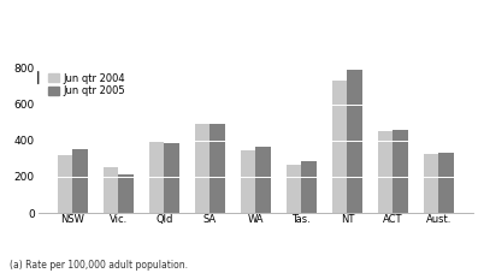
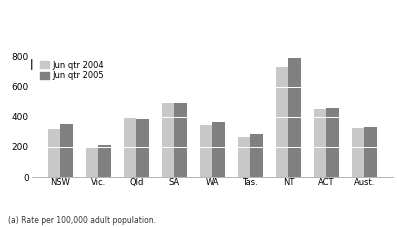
Jun qtr 2004/Vic.: 250 -> 200
